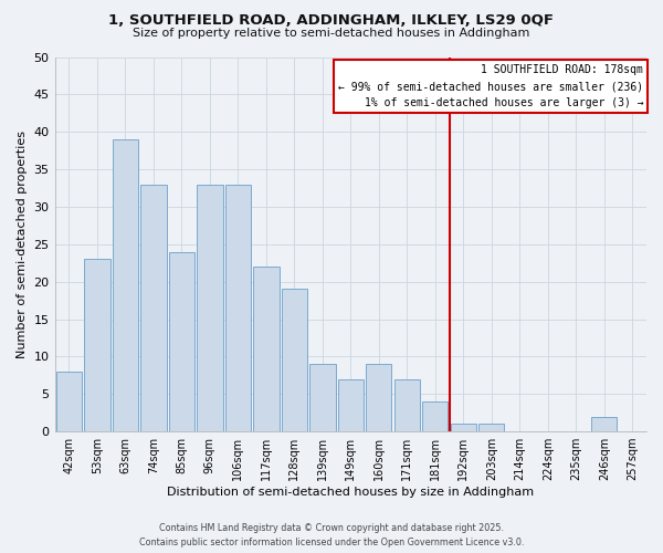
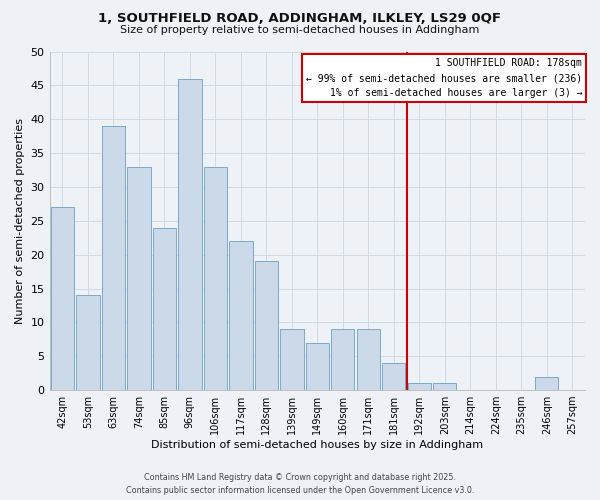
42sqm: 8 -> 27
53sqm: 23 -> 14
96sqm: 33 -> 46
171sqm: 7 -> 9
